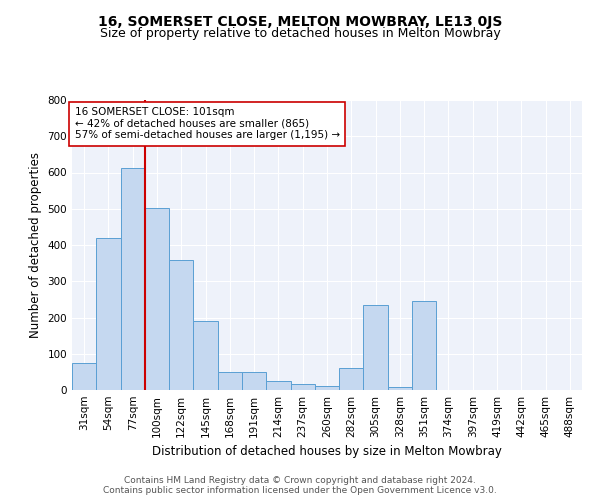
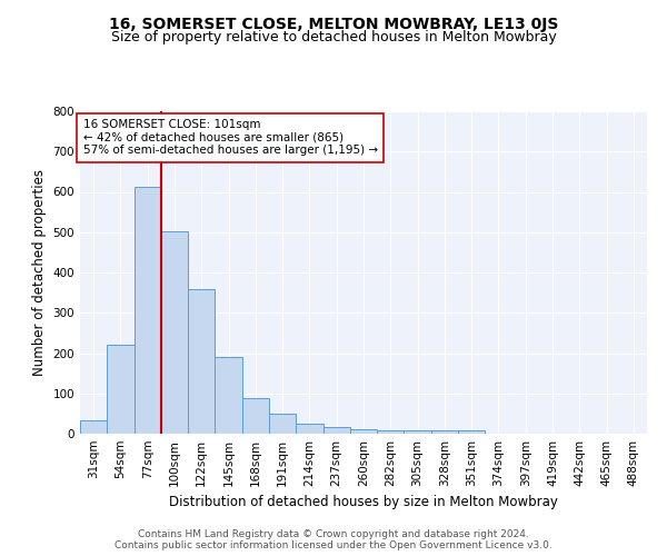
31sqm: 75 -> 33
54sqm: 420 -> 222
168sqm: 50 -> 88
282sqm: 60 -> 8
305sqm: 235 -> 8
351sqm: 245 -> 8
